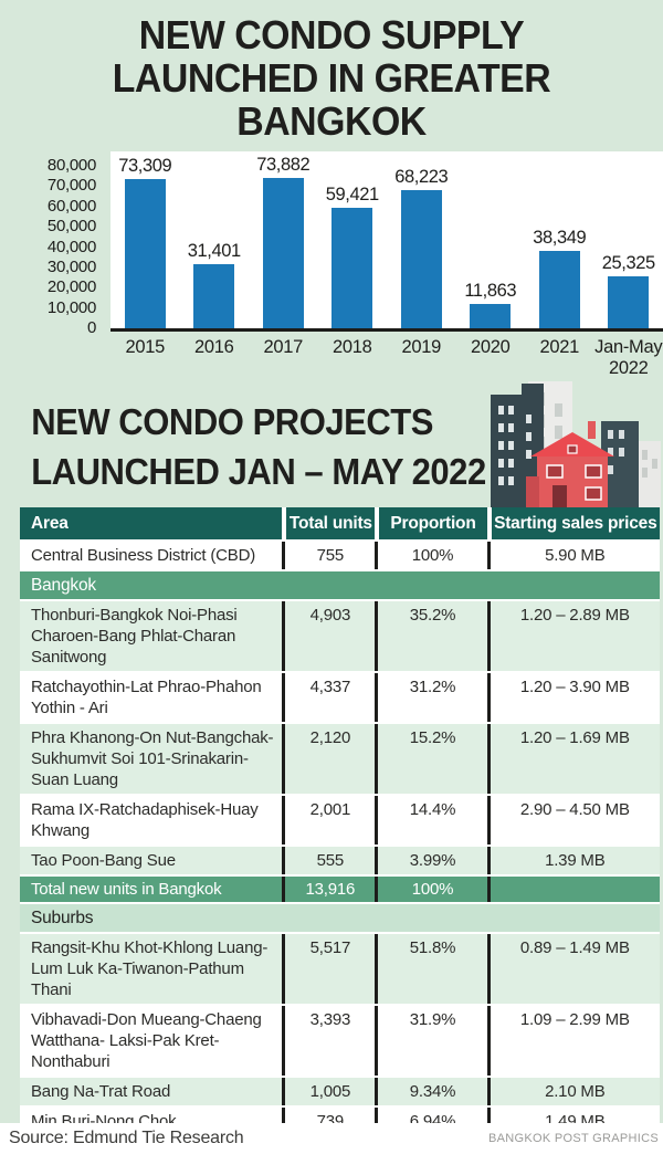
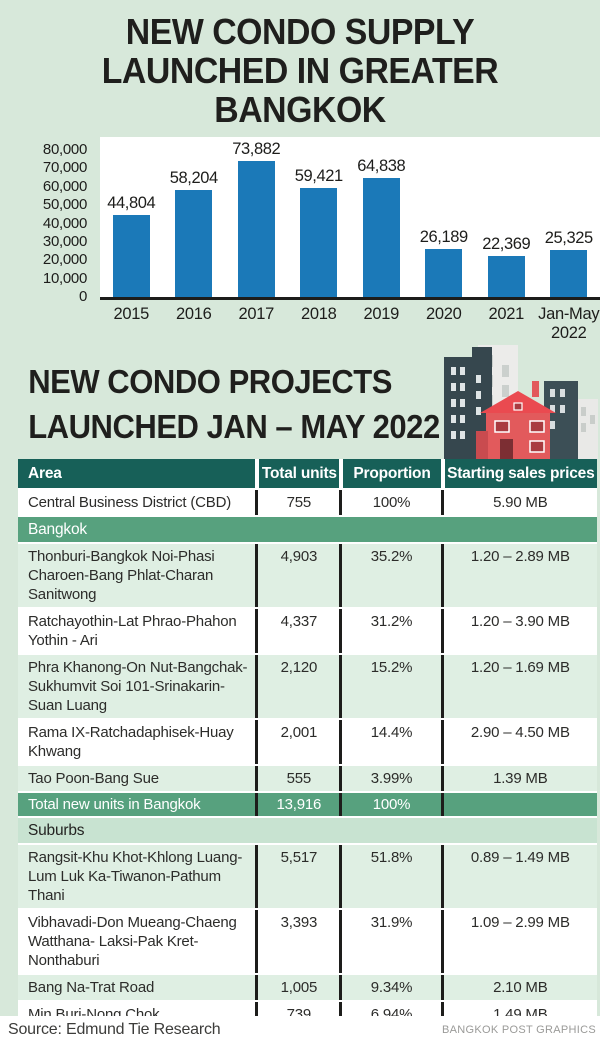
2015: 73,309 -> 44,804
2016: 31,401 -> 58,204
2019: 68,223 -> 64,838
2020: 11,863 -> 26,189
2021: 38,349 -> 22,369
